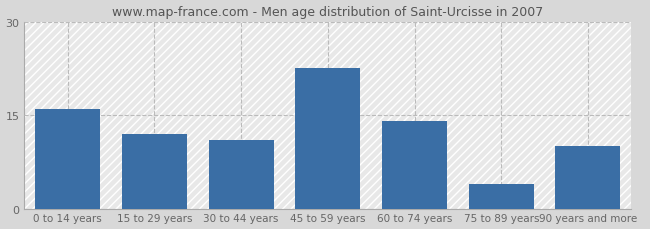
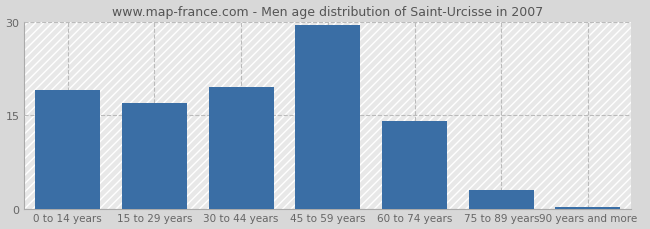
0 to 14 years: 16.0 -> 19.0
15 to 29 years: 12.0 -> 17.0
30 to 44 years: 11.0 -> 19.5
45 to 59 years: 22.6 -> 29.5
75 to 89 years: 4.0 -> 3.0
90 years and more: 10.0 -> 0.3
